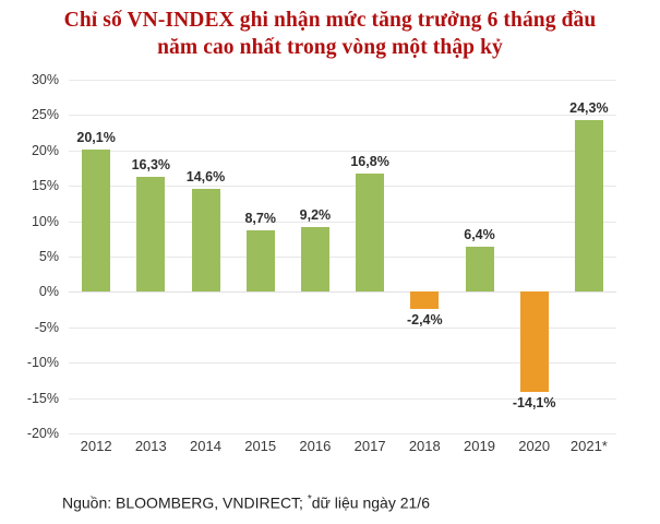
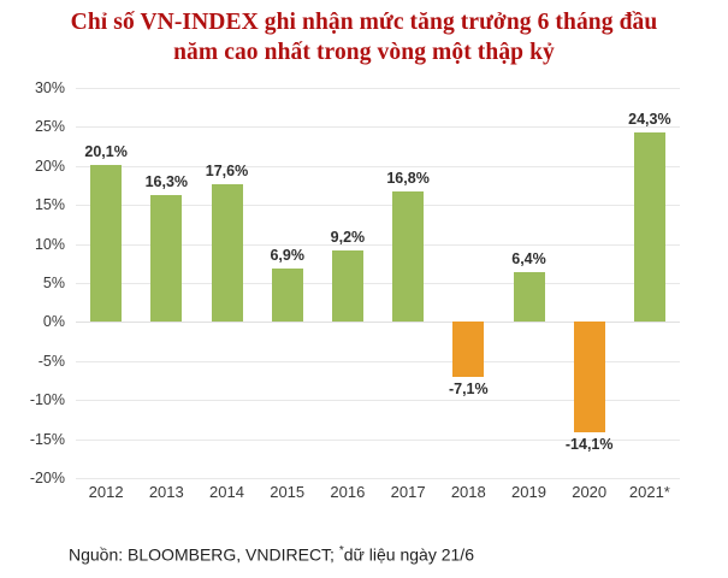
2014: 14,6% -> 17,6%
2015: 8,7% -> 6,9%
2018: -2,4% -> -7,1%
